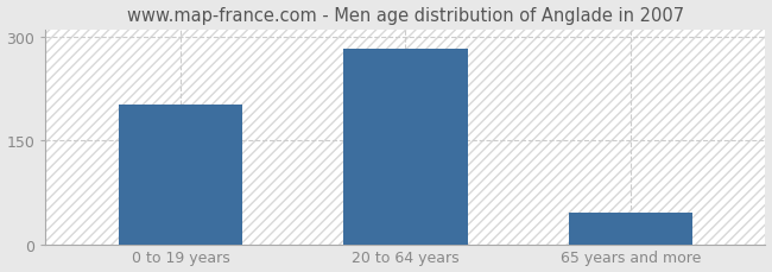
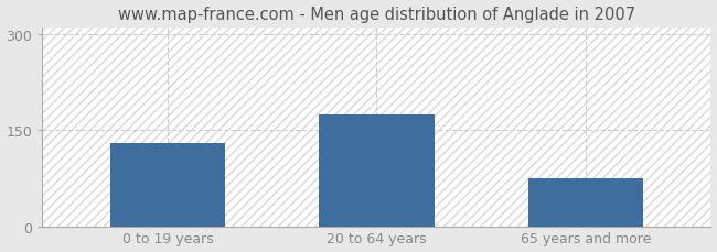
0 to 19 years: 202 -> 130
20 to 64 years: 282 -> 175
65 years and more: 46 -> 75
